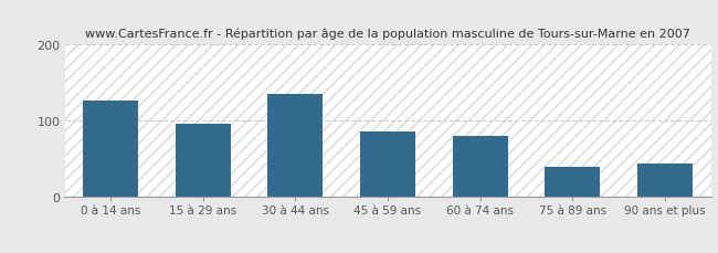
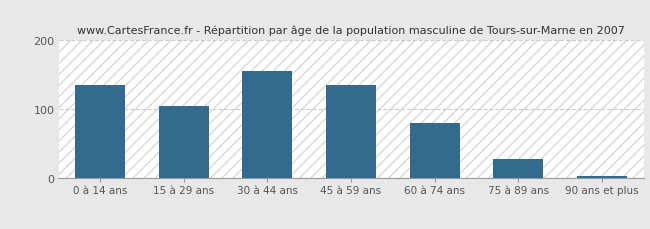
0 à 14 ans: 126 -> 135
15 à 29 ans: 96 -> 105
30 à 44 ans: 136 -> 155
45 à 59 ans: 86 -> 135
75 à 89 ans: 40 -> 28
90 ans et plus: 44 -> 3
